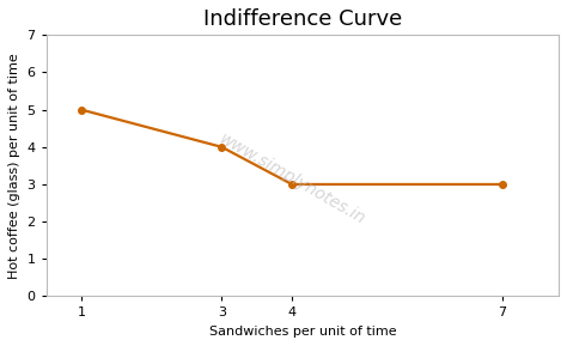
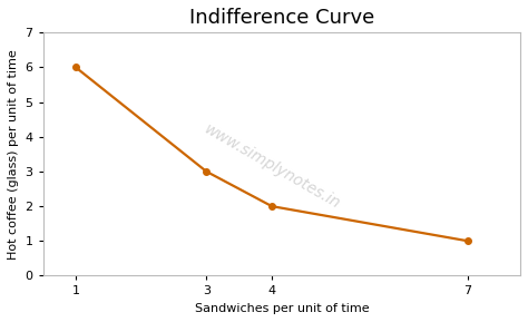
1: 5 -> 6
3: 4 -> 3
4: 3 -> 2
7: 3 -> 1
